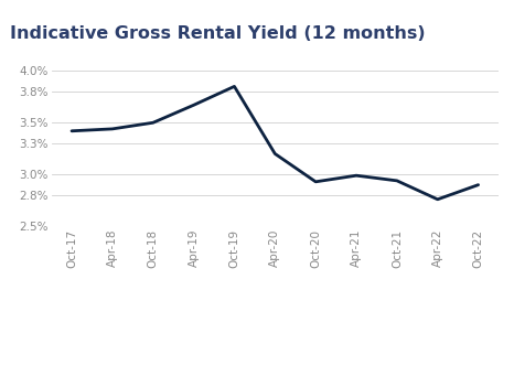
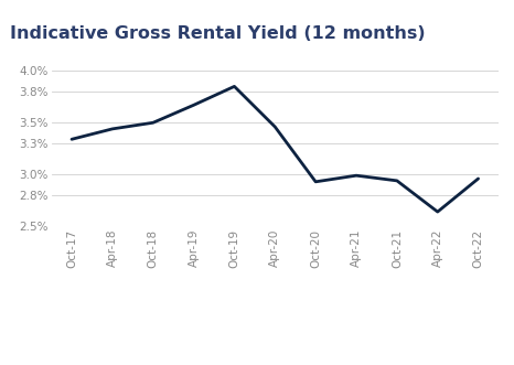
Oct-17: 3.42% -> 3.34%
Apr-20: 3.20% -> 3.46%
Apr-22: 2.76% -> 2.64%
Oct-22: 2.90% -> 2.96%
